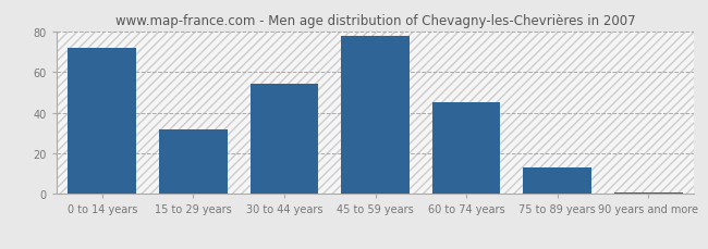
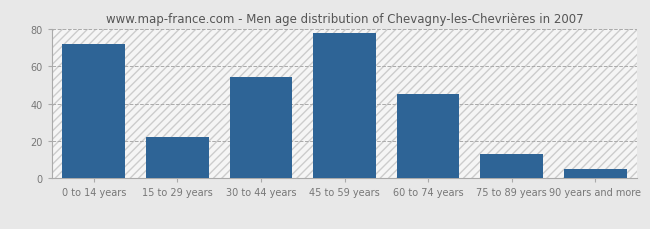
15 to 29 years: 32 -> 22
90 years and more: 1 -> 5
